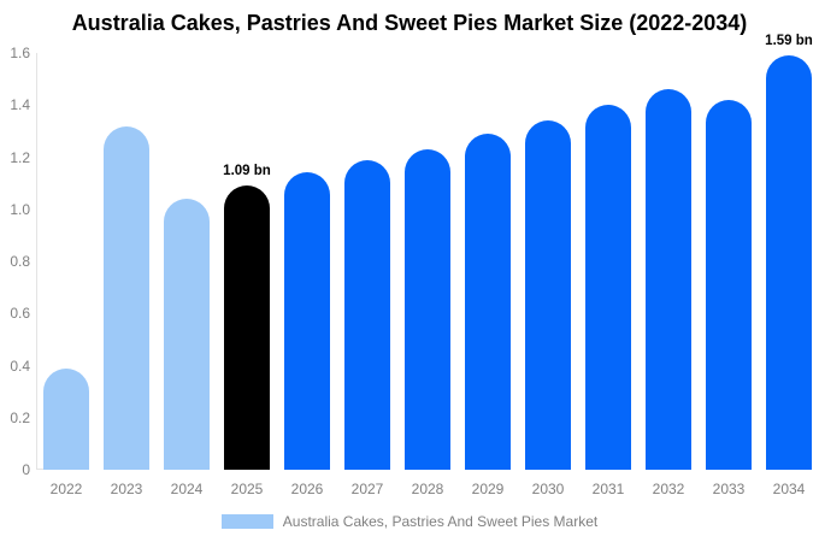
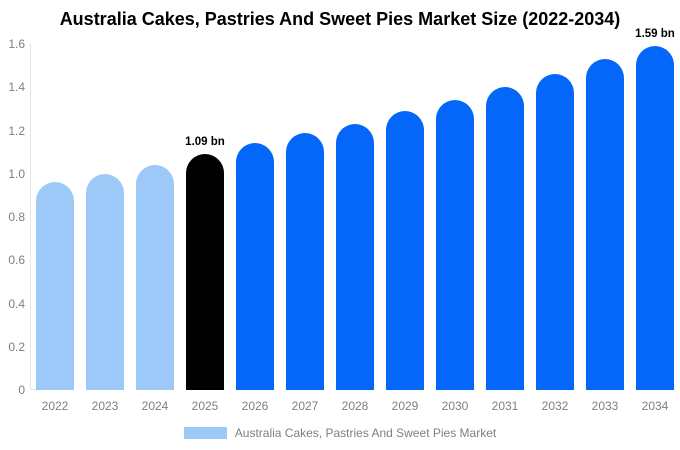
2022: 0.39 -> 0.96
2023: 1.32 -> 1.00
2033: 1.42 -> 1.53
